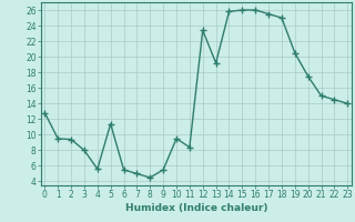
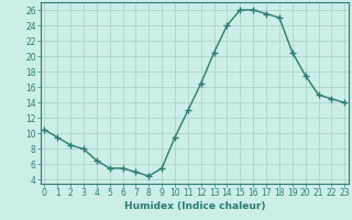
0: 12.8 -> 10.5
2: 9.4 -> 8.5
4: 5.6 -> 6.5
5: 11.4 -> 5.5
11: 8.4 -> 13.0
12: 23.4 -> 16.5
13: 19.2 -> 20.5
14: 25.8 -> 24.0
